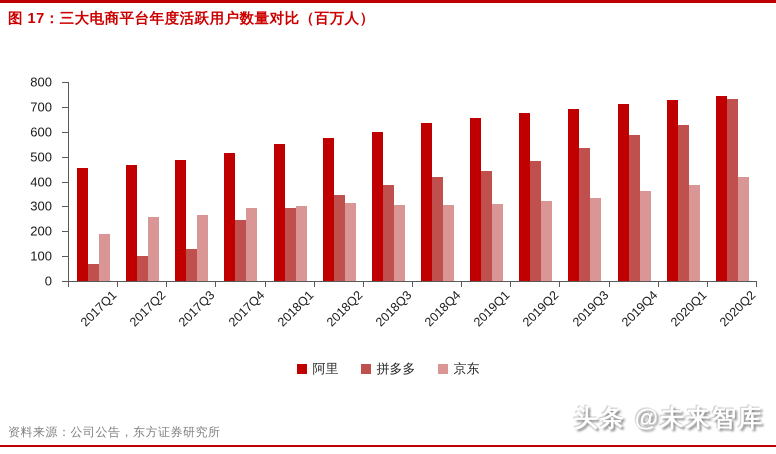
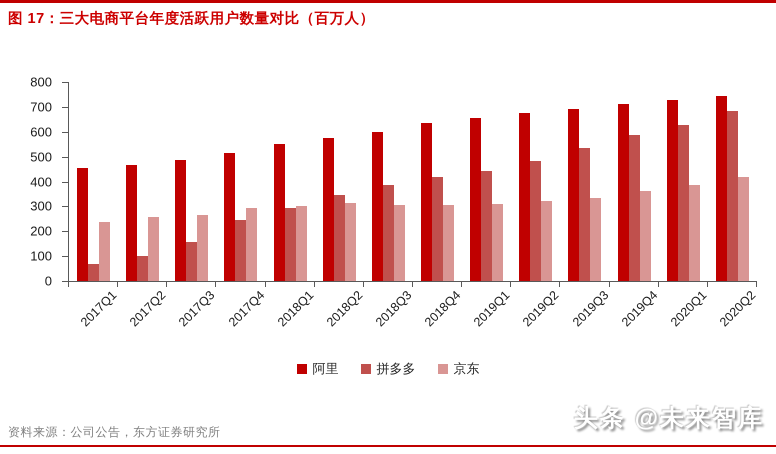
京东/2017Q1: 190 -> 240
拼多多/2017Q3: 130 -> 160
拼多多/2020Q2: 730 -> 680
